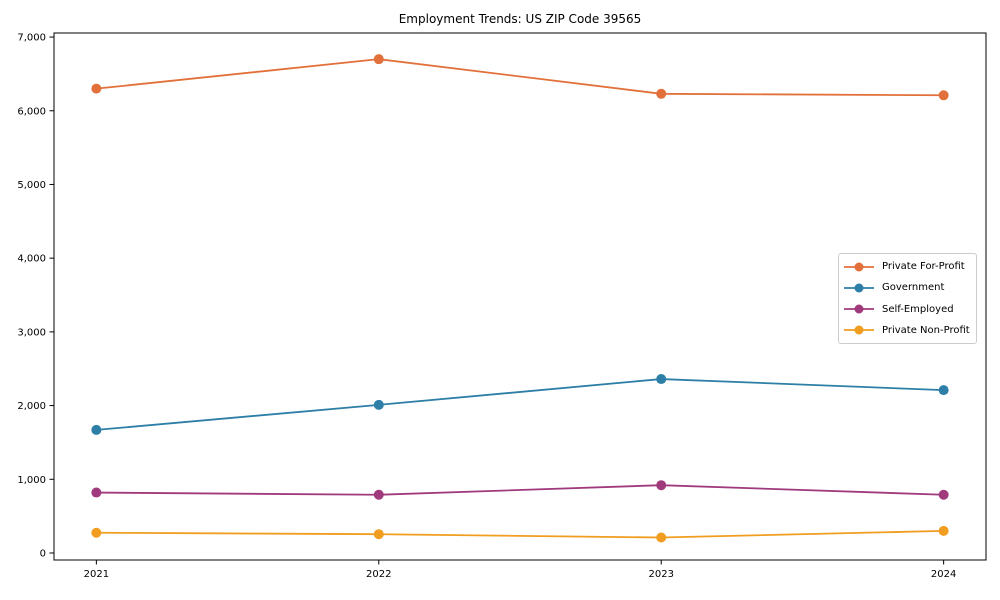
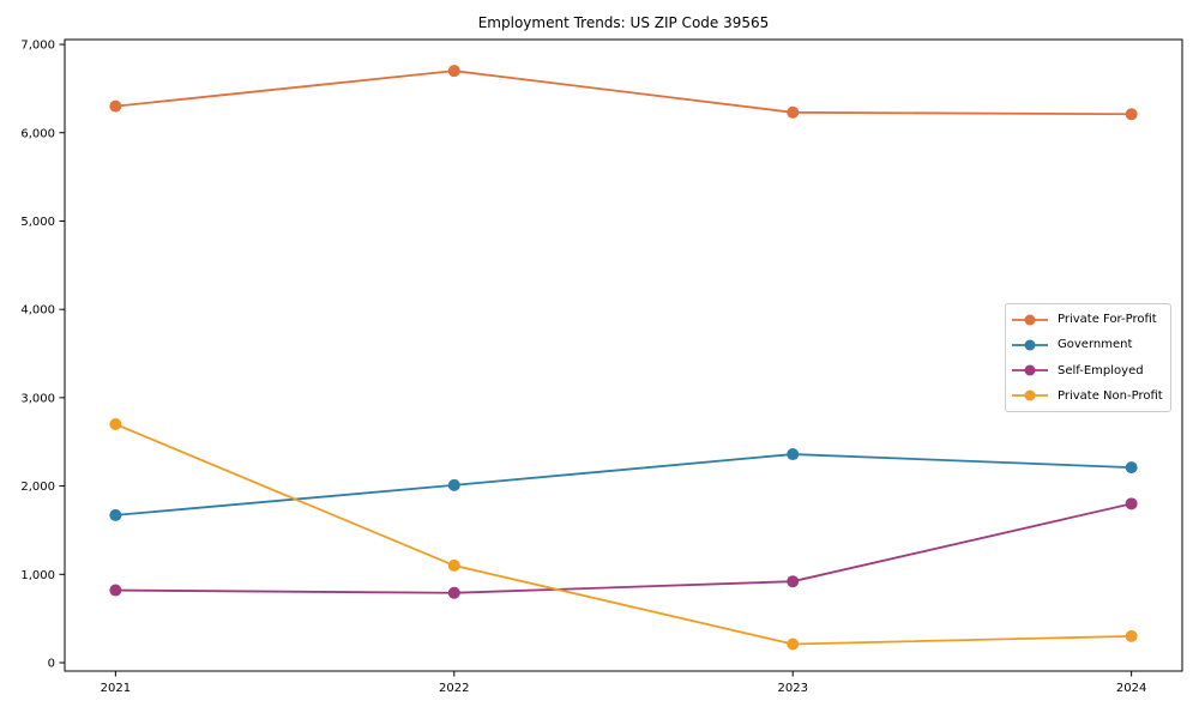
Private Non-Profit/2021: 300 -> 2700
Private Non-Profit/2022: 300 -> 1100
Self-Employed/2024: 800 -> 1800
